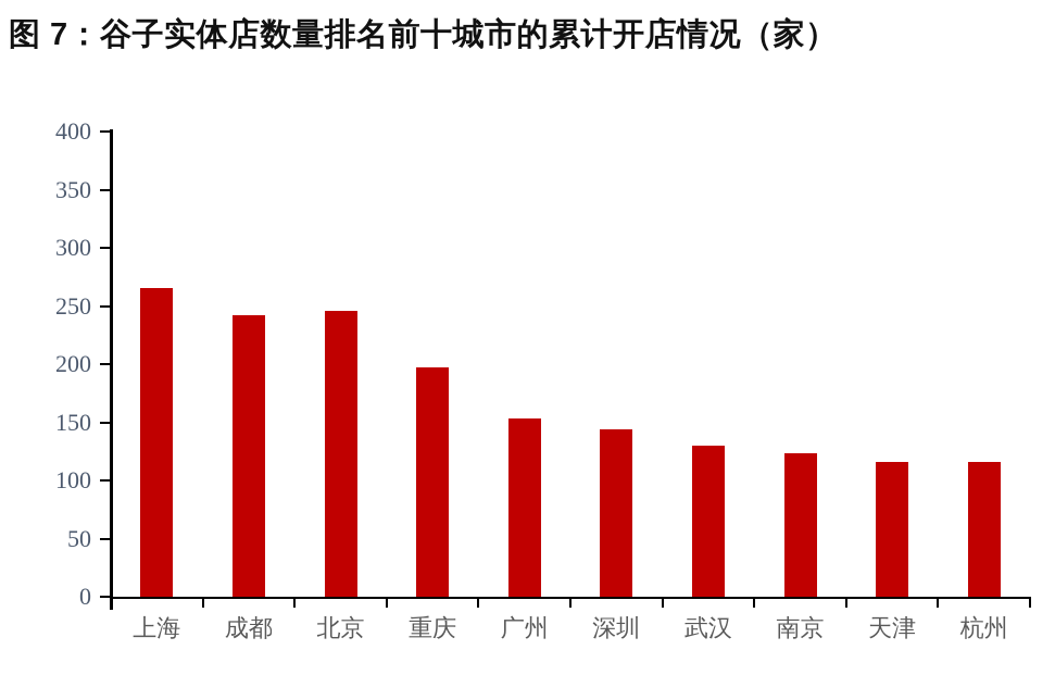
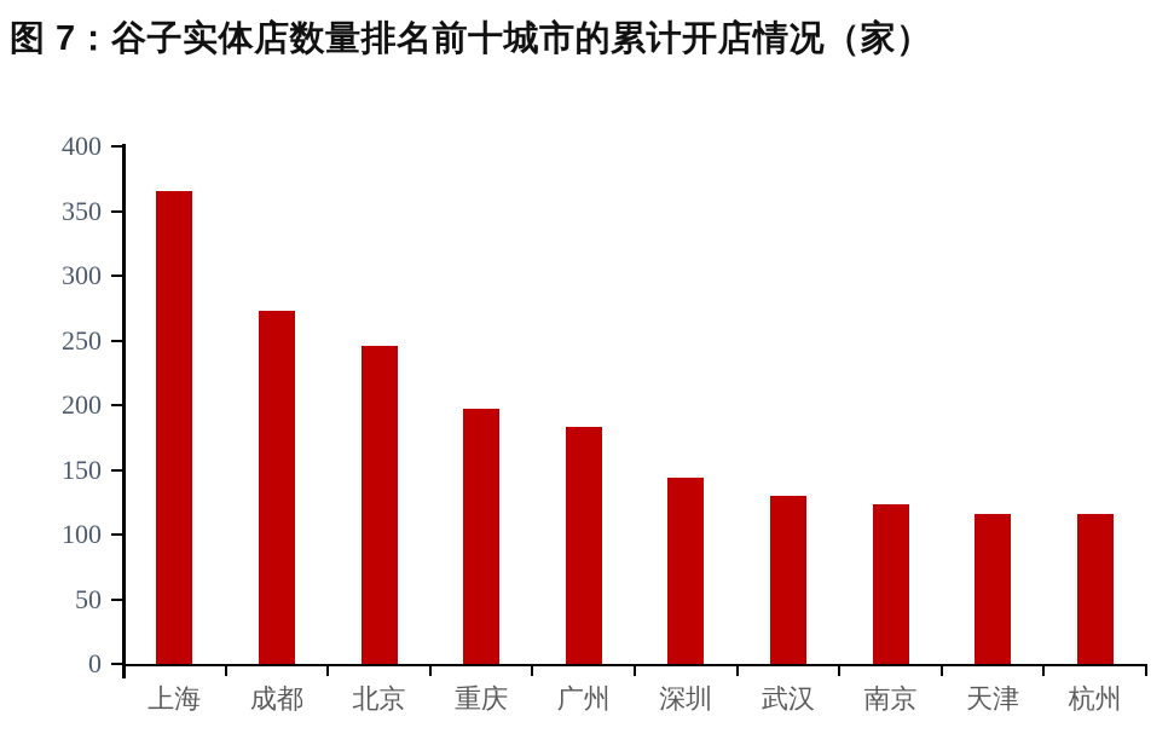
上海: 265 -> 365
成都: 242 -> 273
广州: 153 -> 183
